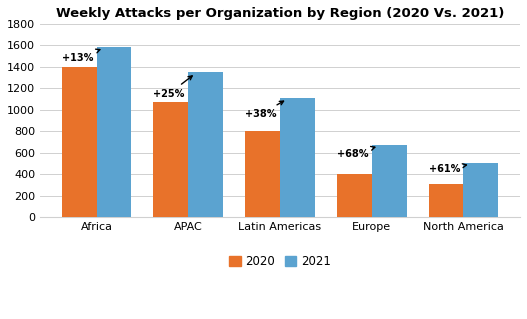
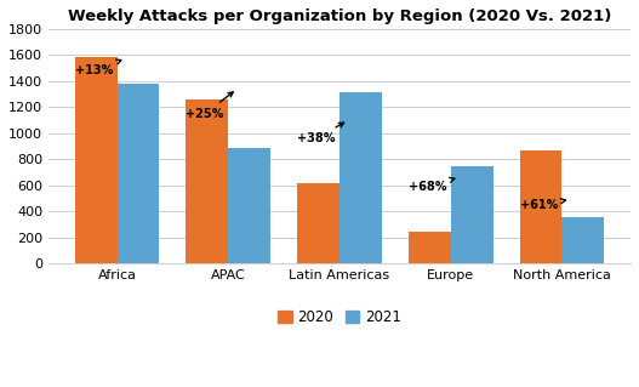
2020/Africa: 1400 -> 1580
2021/Africa: 1580 -> 1380
2020/APAC: 1080 -> 1260
2021/APAC: 1350 -> 890
2020/Latin Americas: 800 -> 620
2021/Latin Americas: 1110 -> 1310
2020/Europe: 400 -> 240
2021/Europe: 670 -> 750
2020/North America: 310 -> 870
2021/North America: 500 -> 350
